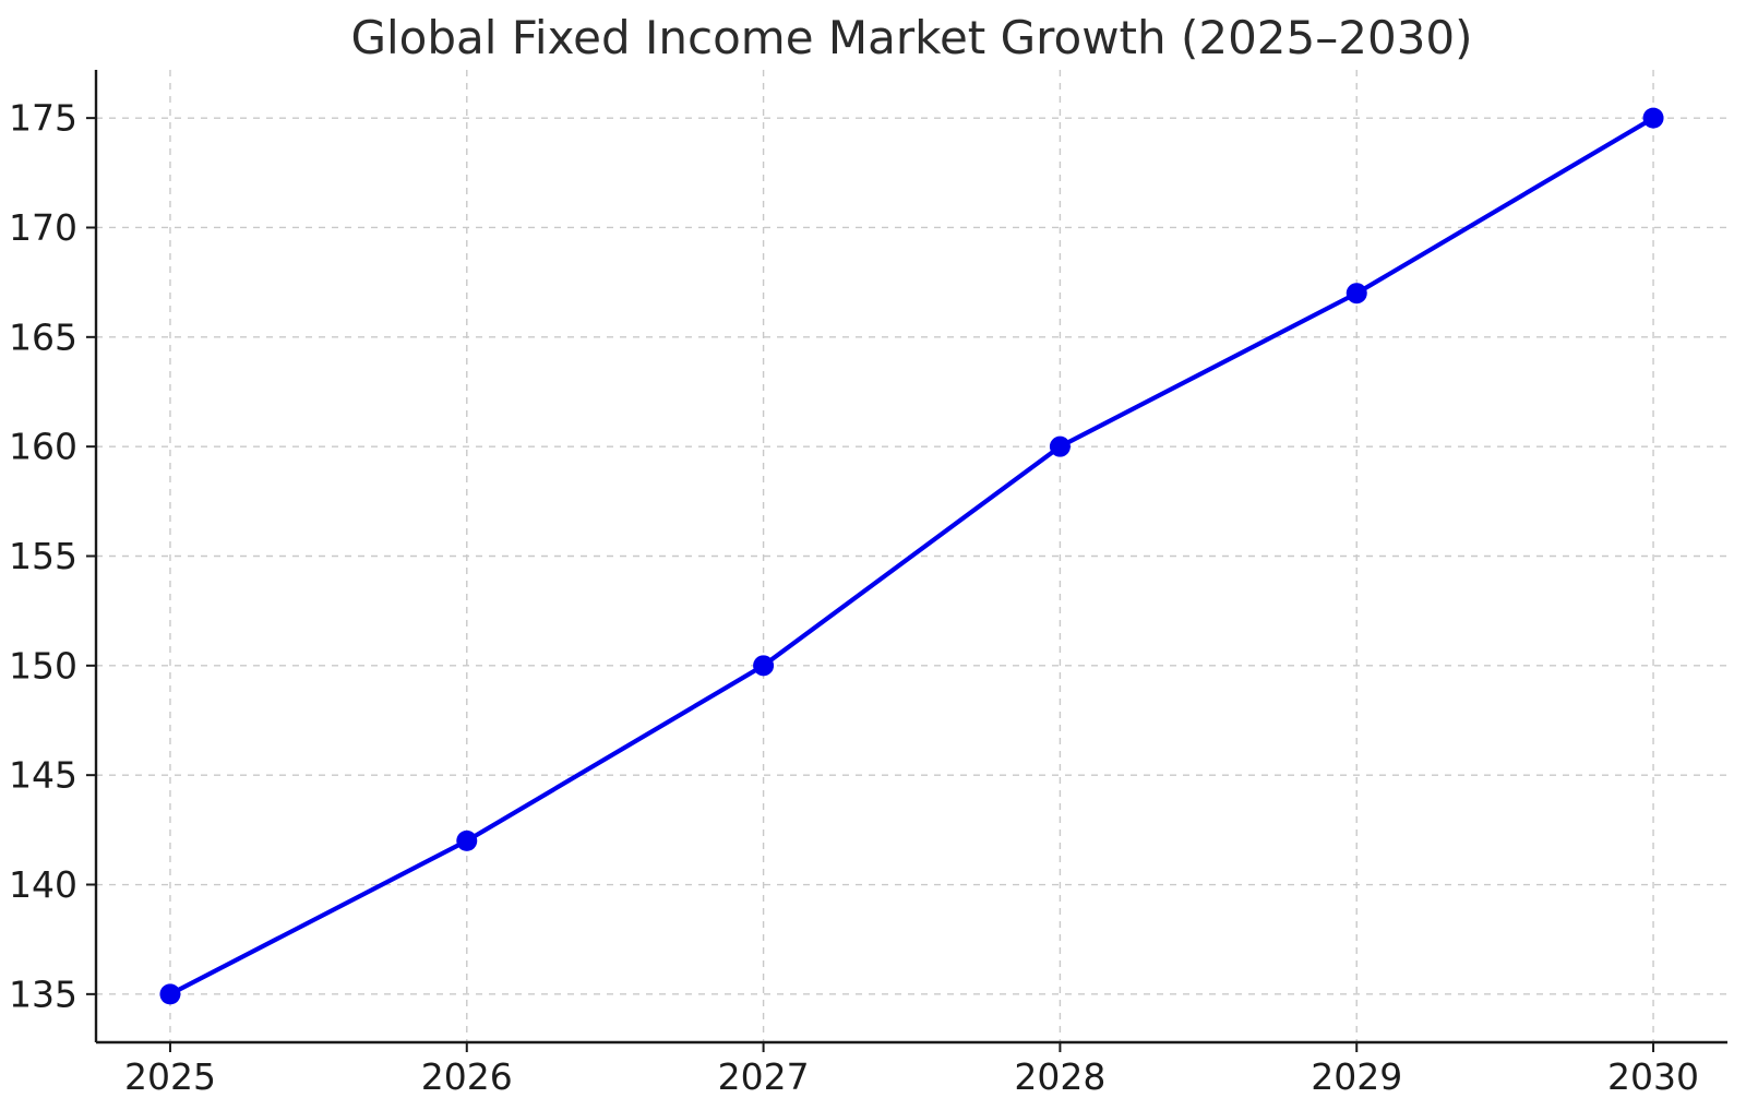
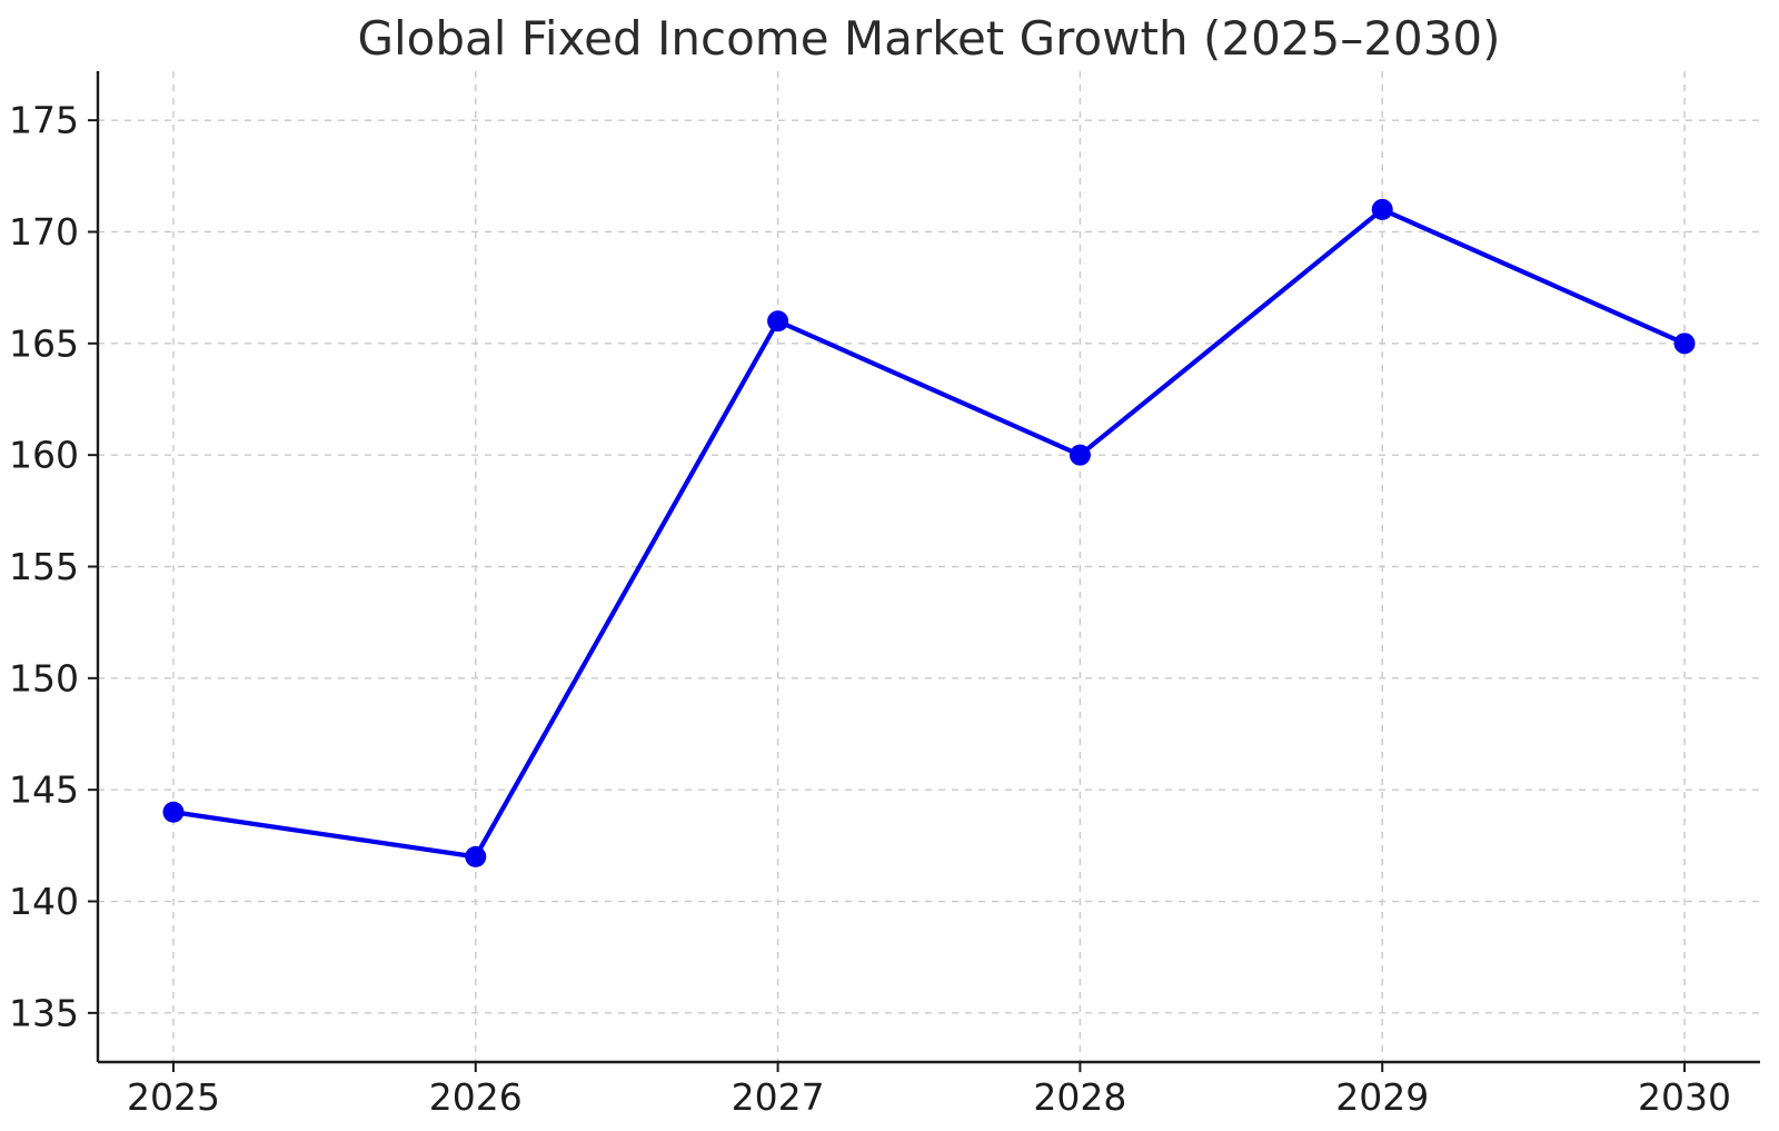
2025: 135 -> 144
2027: 150 -> 166
2029: 167 -> 171
2030: 175 -> 165
